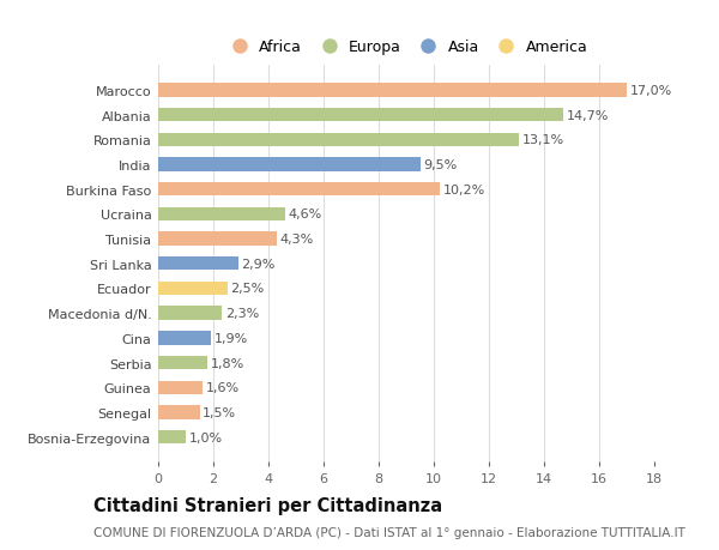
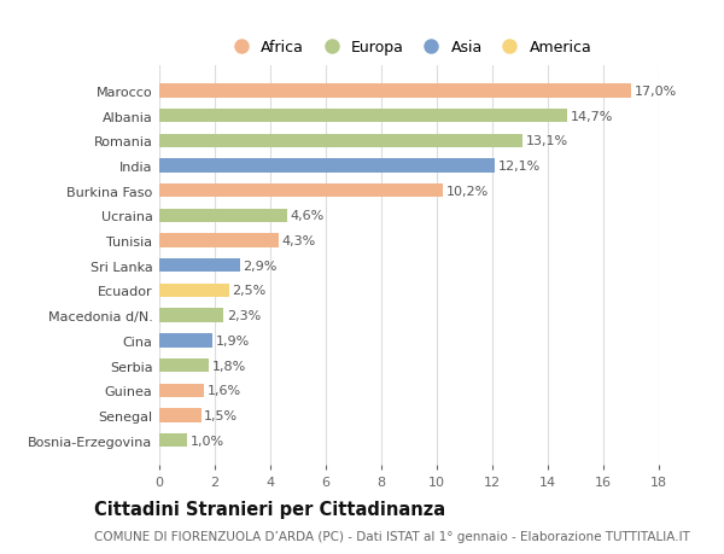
India: 9,5% -> 12,1%
